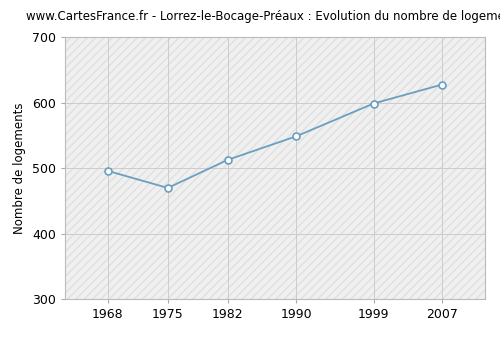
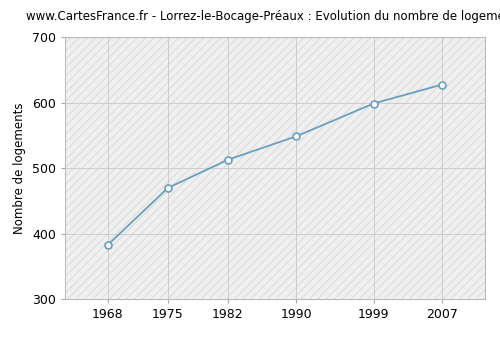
1968: 496 -> 383
